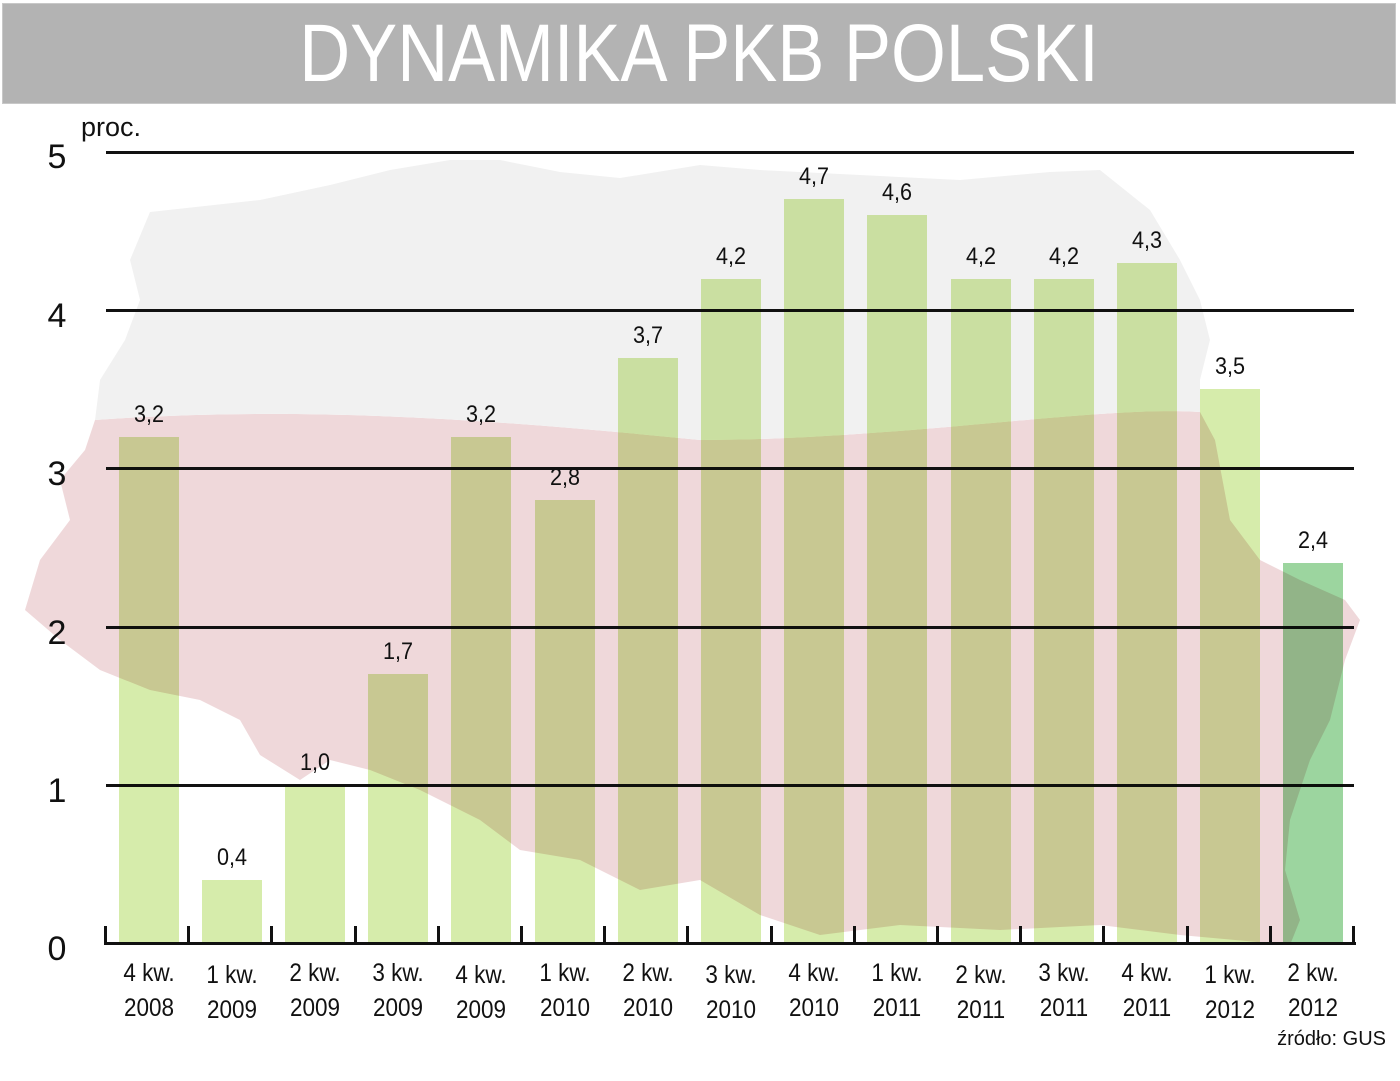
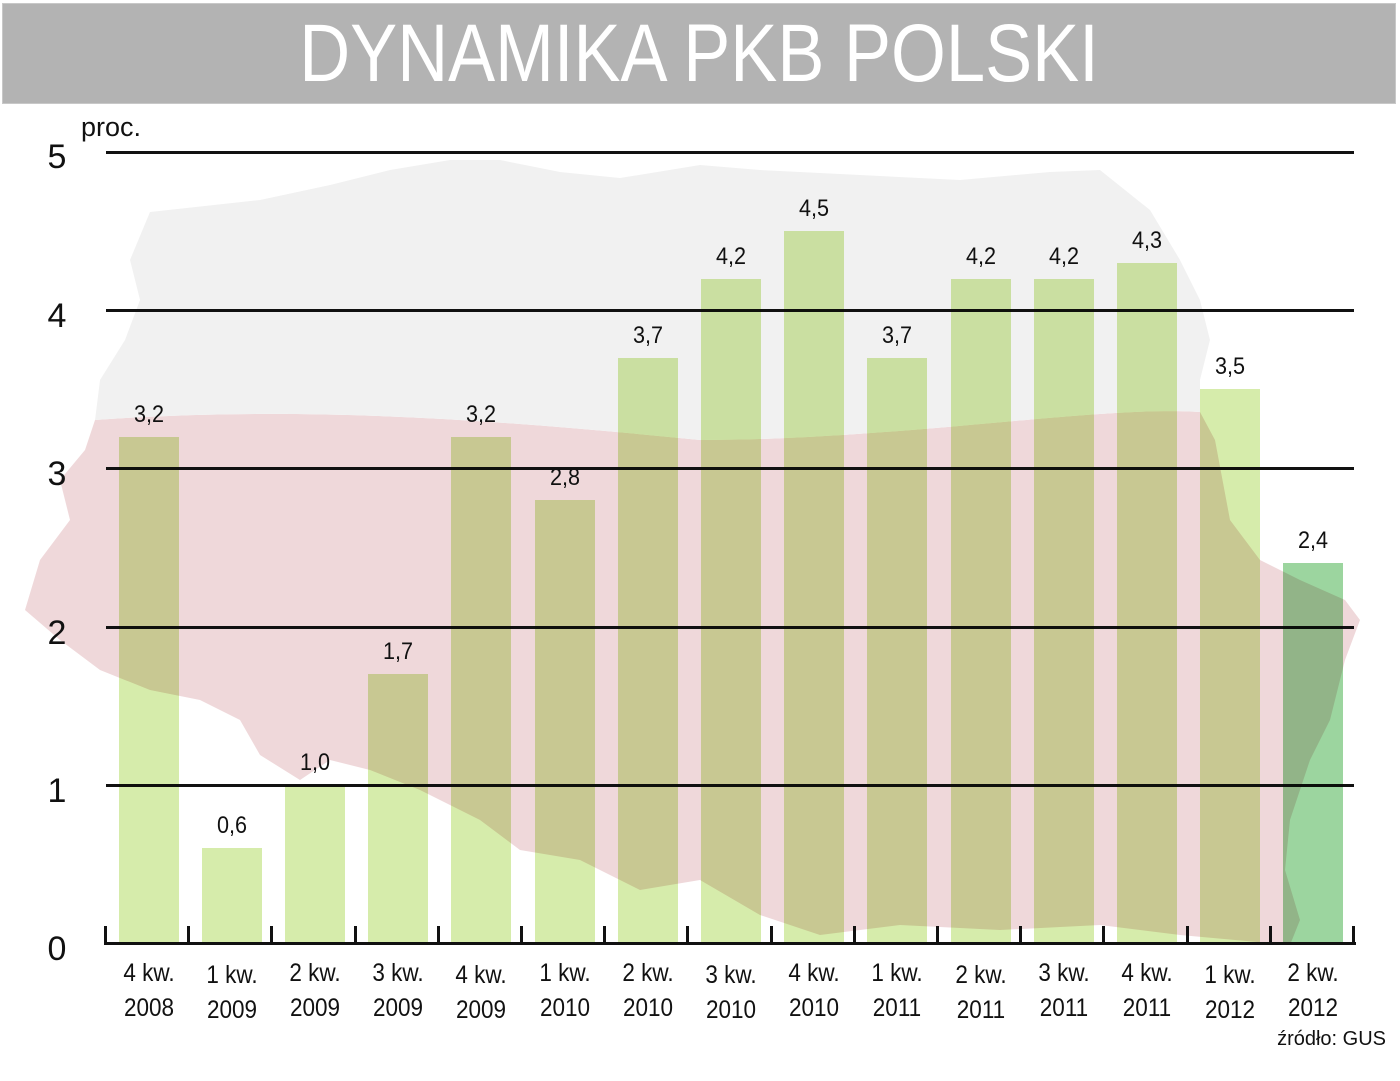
1 kw. 2009: 0,4 -> 0,6
4 kw. 2010: 4,7 -> 4,5
1 kw. 2011: 4,6 -> 3,7
